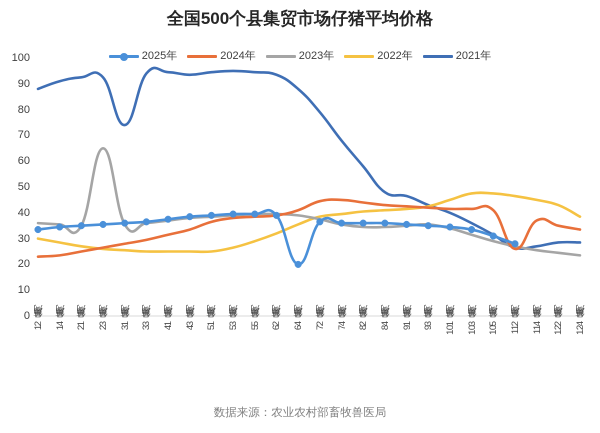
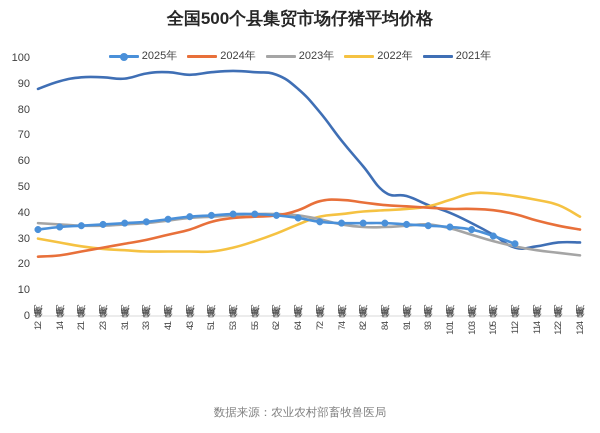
2023年/2月第3周: 65 -> 35
2021年/3月第1周: 74 -> 92
2025年/6月第4周: 20 -> 38
2024年/11月第2周: 26 -> 40
